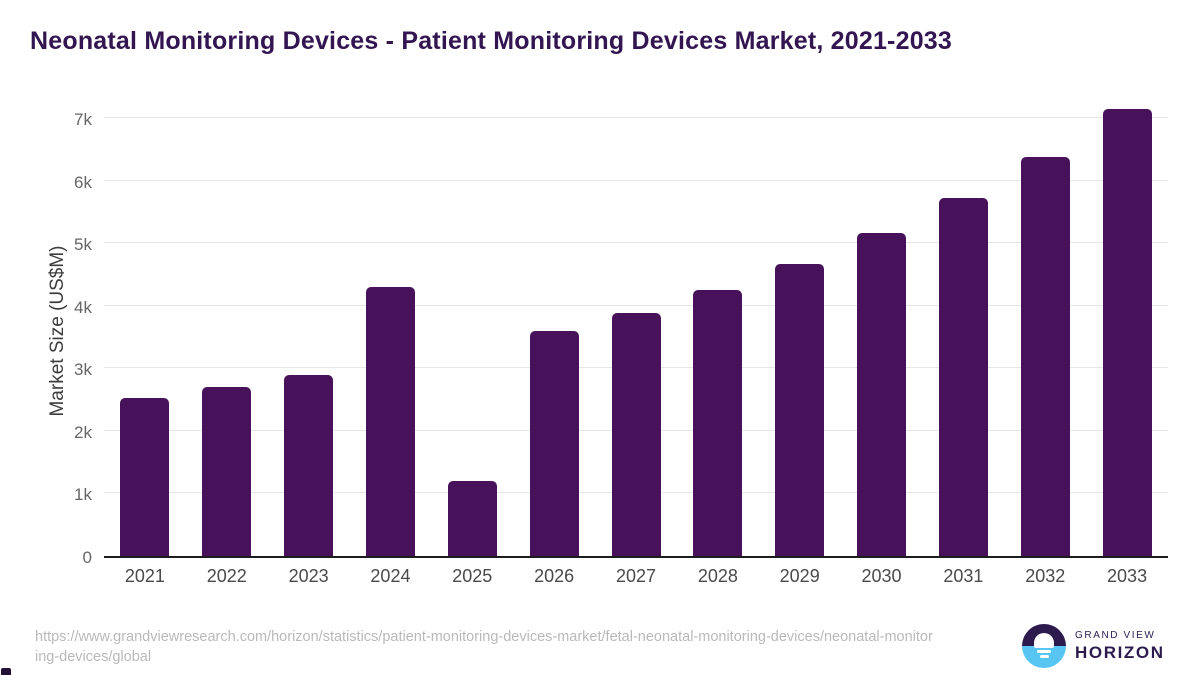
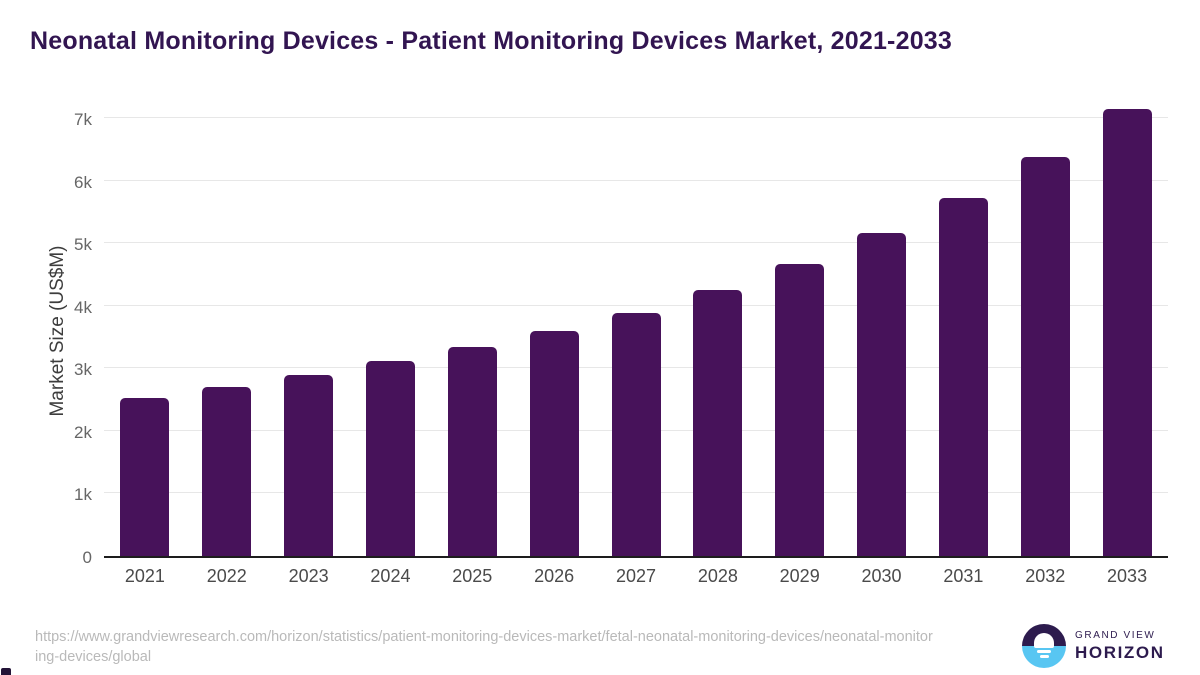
2024: 4.3k -> 3.1k
2025: 1.2k -> 3.3k
